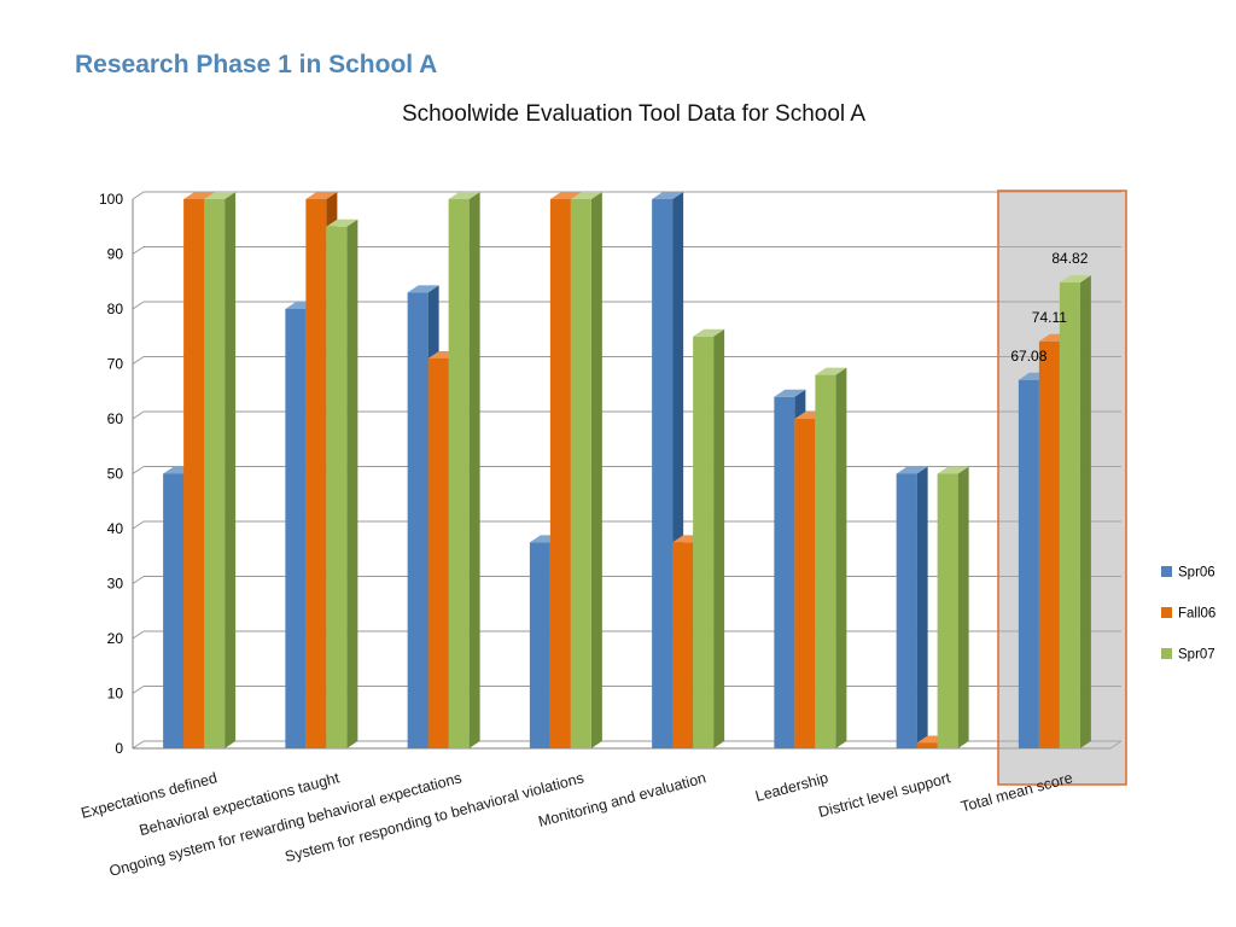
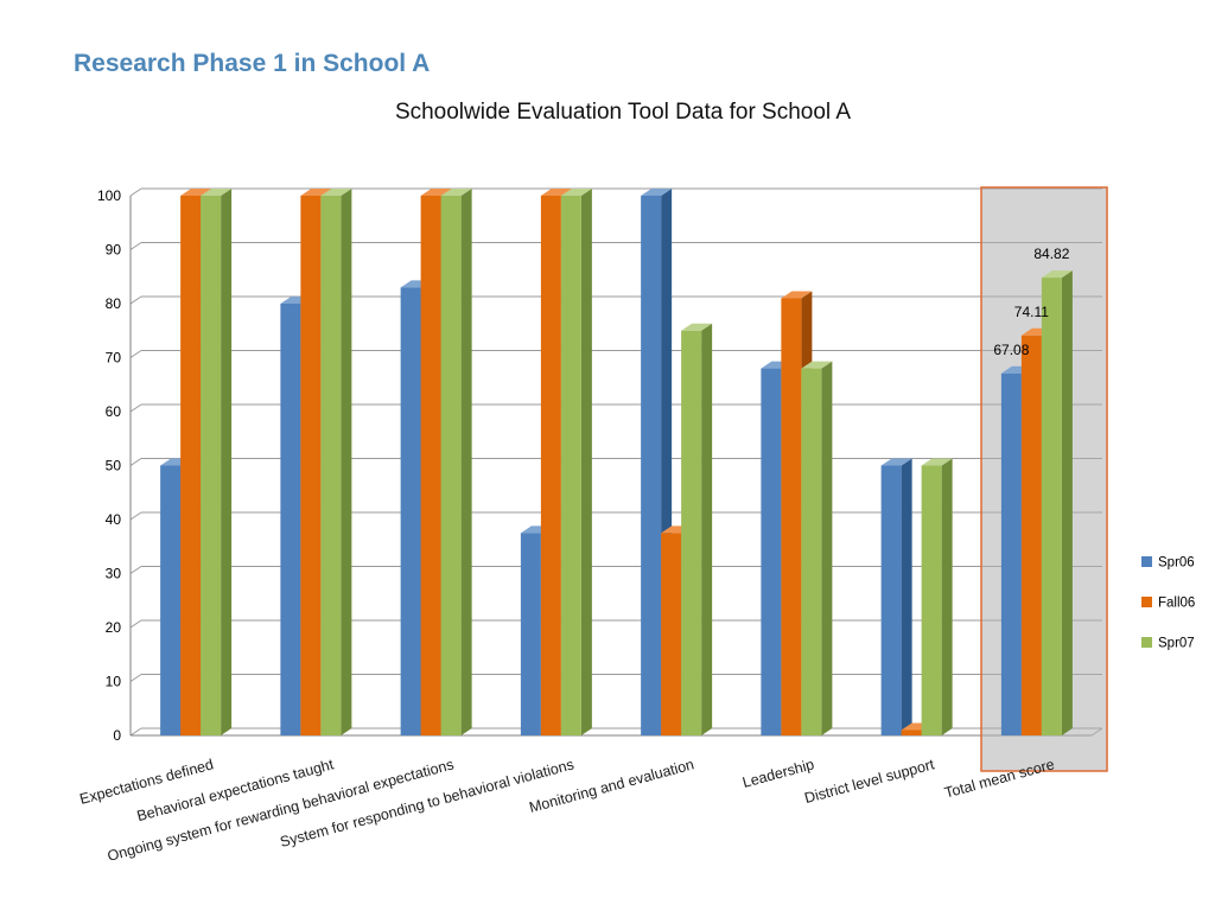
Spr07/Behavioral expectations taught: 95 -> 100
Fall06/Ongoing system for rewarding behavioral expectations: 71 -> 100
Spr06/Leadership: 64 -> 68
Fall06/Leadership: 60 -> 81
